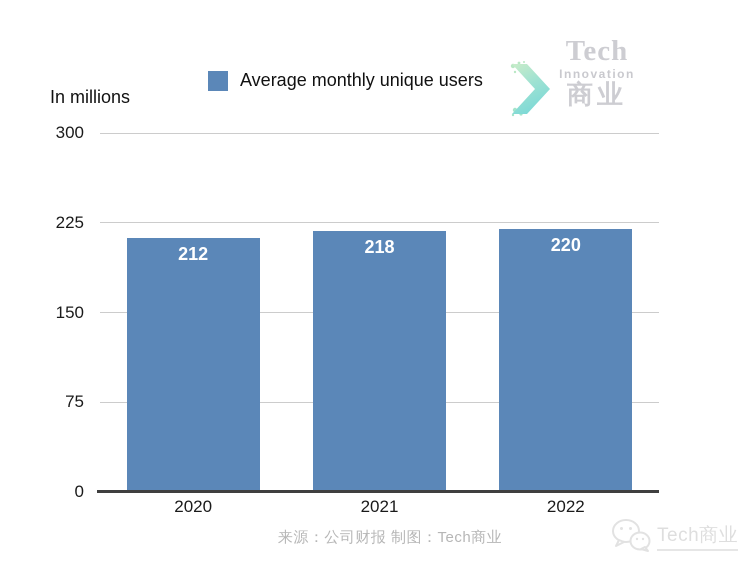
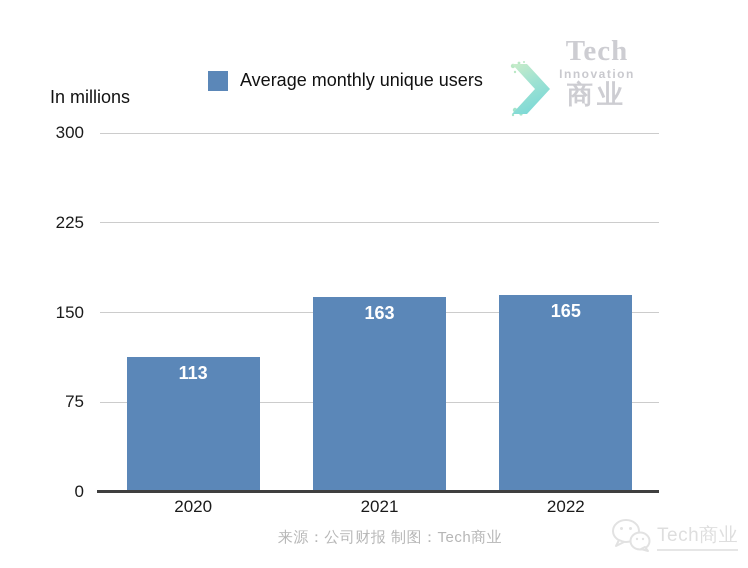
2020: 212 -> 113
2021: 218 -> 163
2022: 220 -> 165
